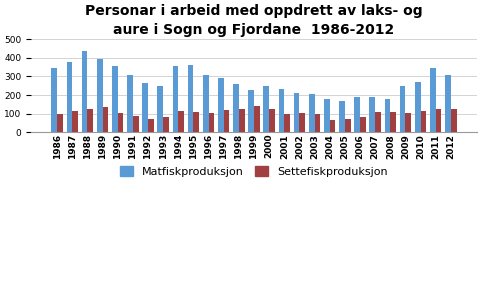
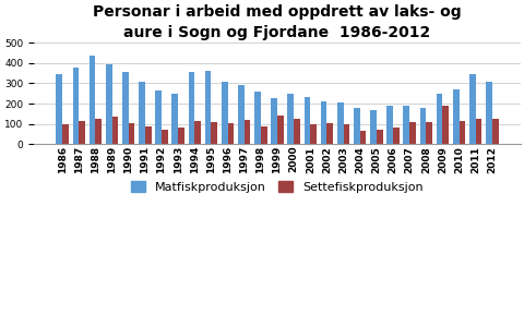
Settefiskproduksjon/1998: 120 -> 90
Settefiskproduksjon/2009: 100 -> 190
